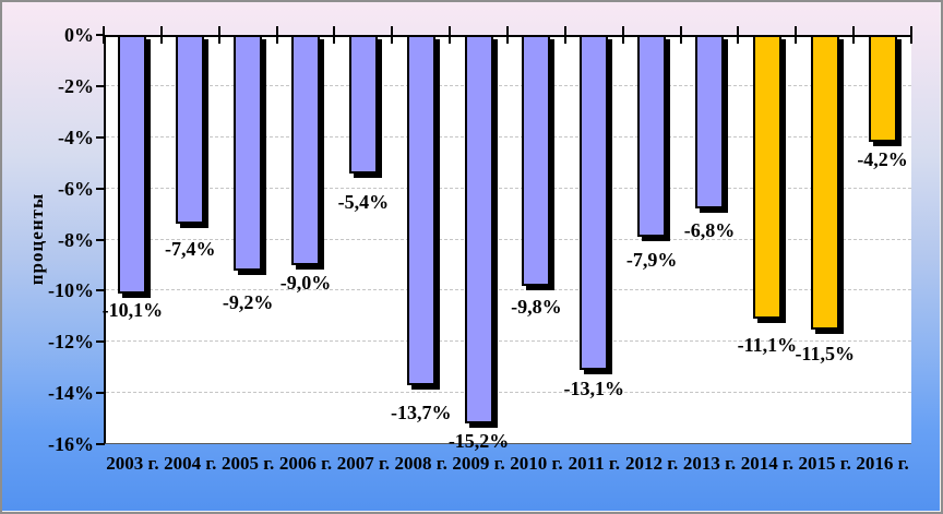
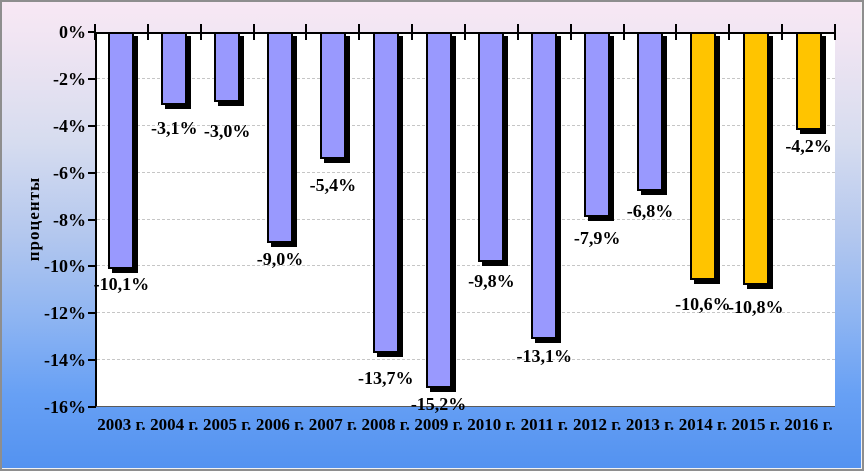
2004 г.: -7,4% -> -3,1%
2005 г.: -9,2% -> -3,0%
2014 г.: -11,1% -> -10,6%
2015 г.: -11,5% -> -10,8%
